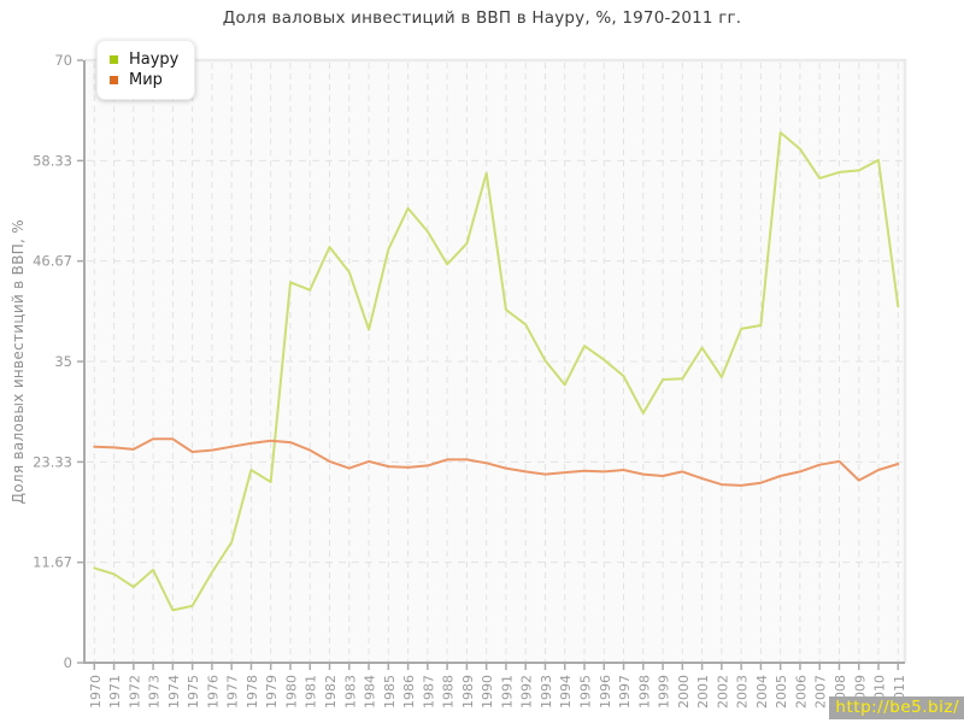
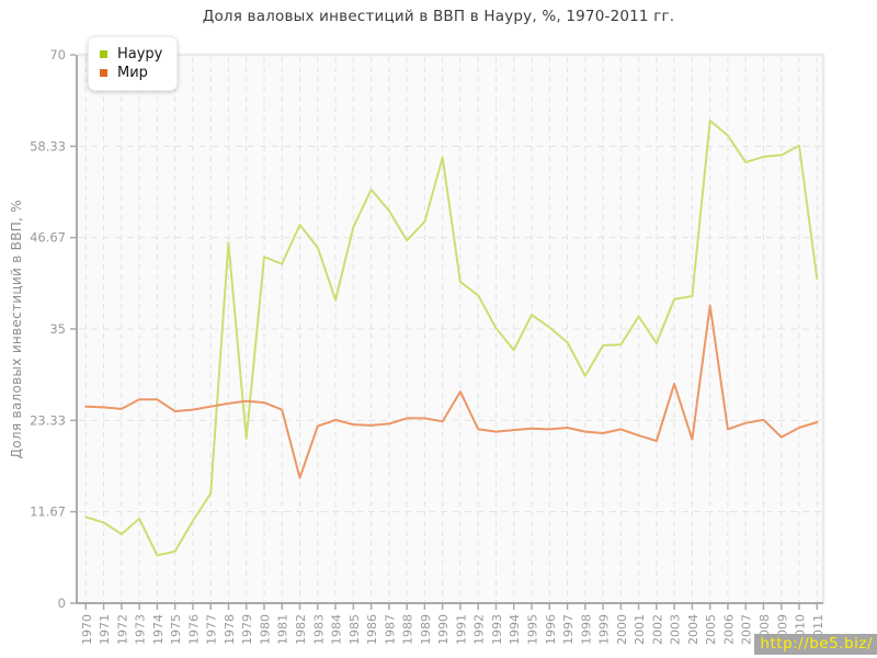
Науру/1978: 22 -> 46
Мир/1982: 23 -> 16
Мир/1991: 23 -> 27
Мир/2003: 21 -> 28
Мир/2005: 22 -> 38
